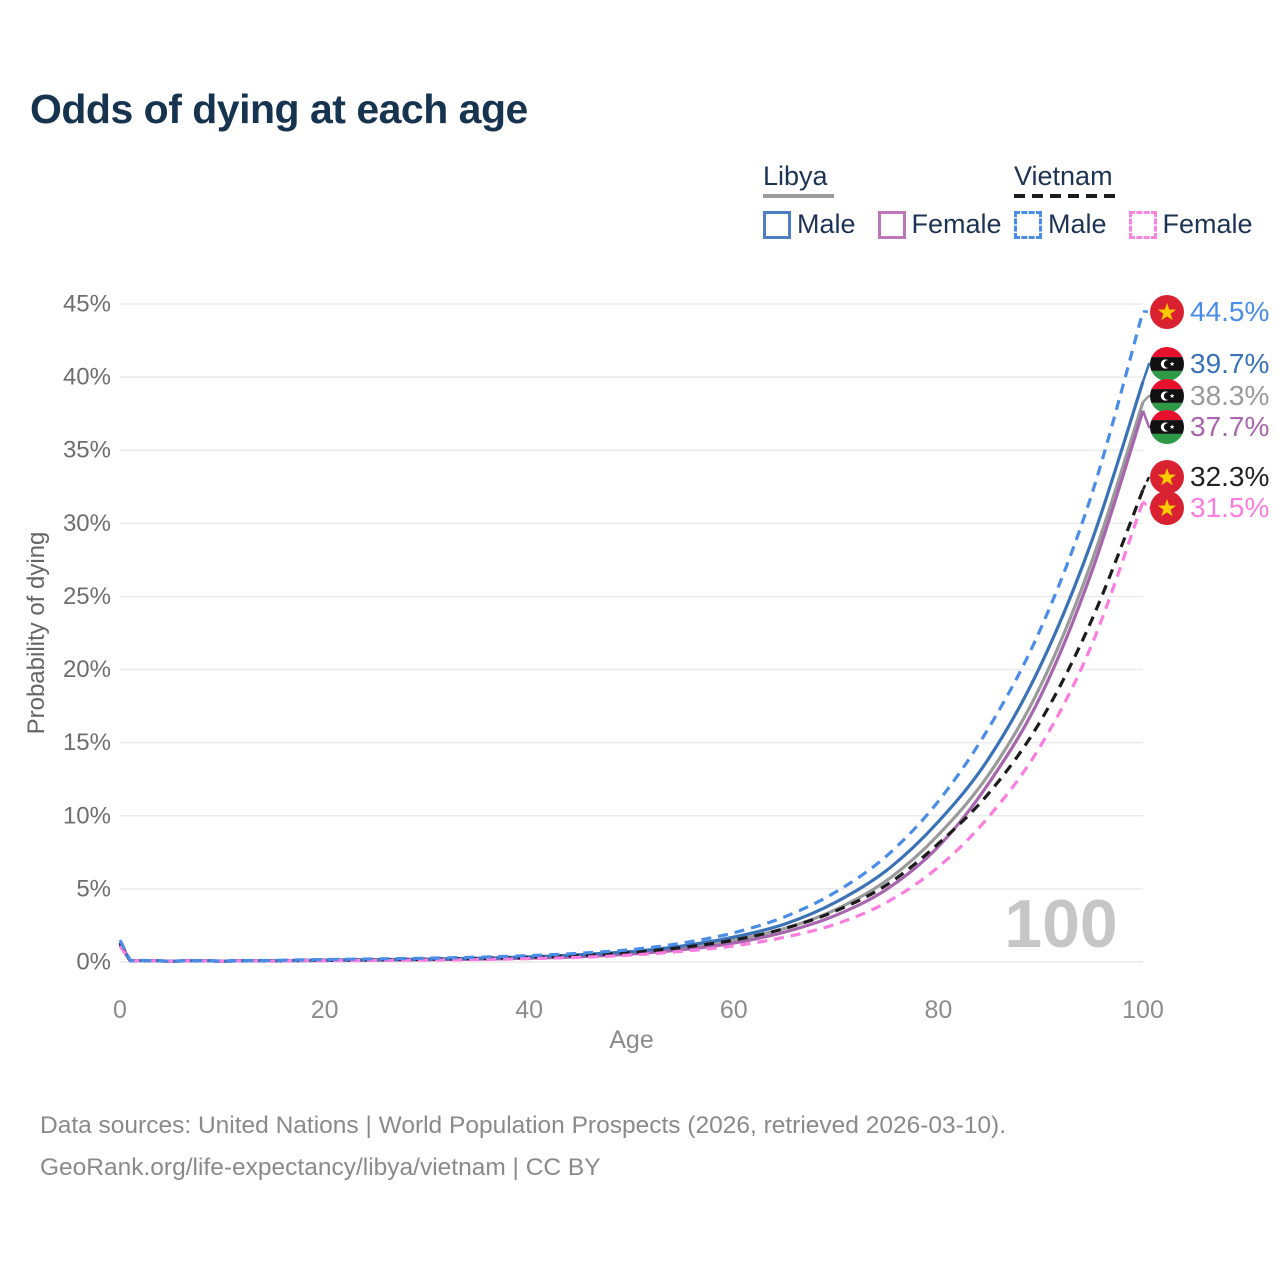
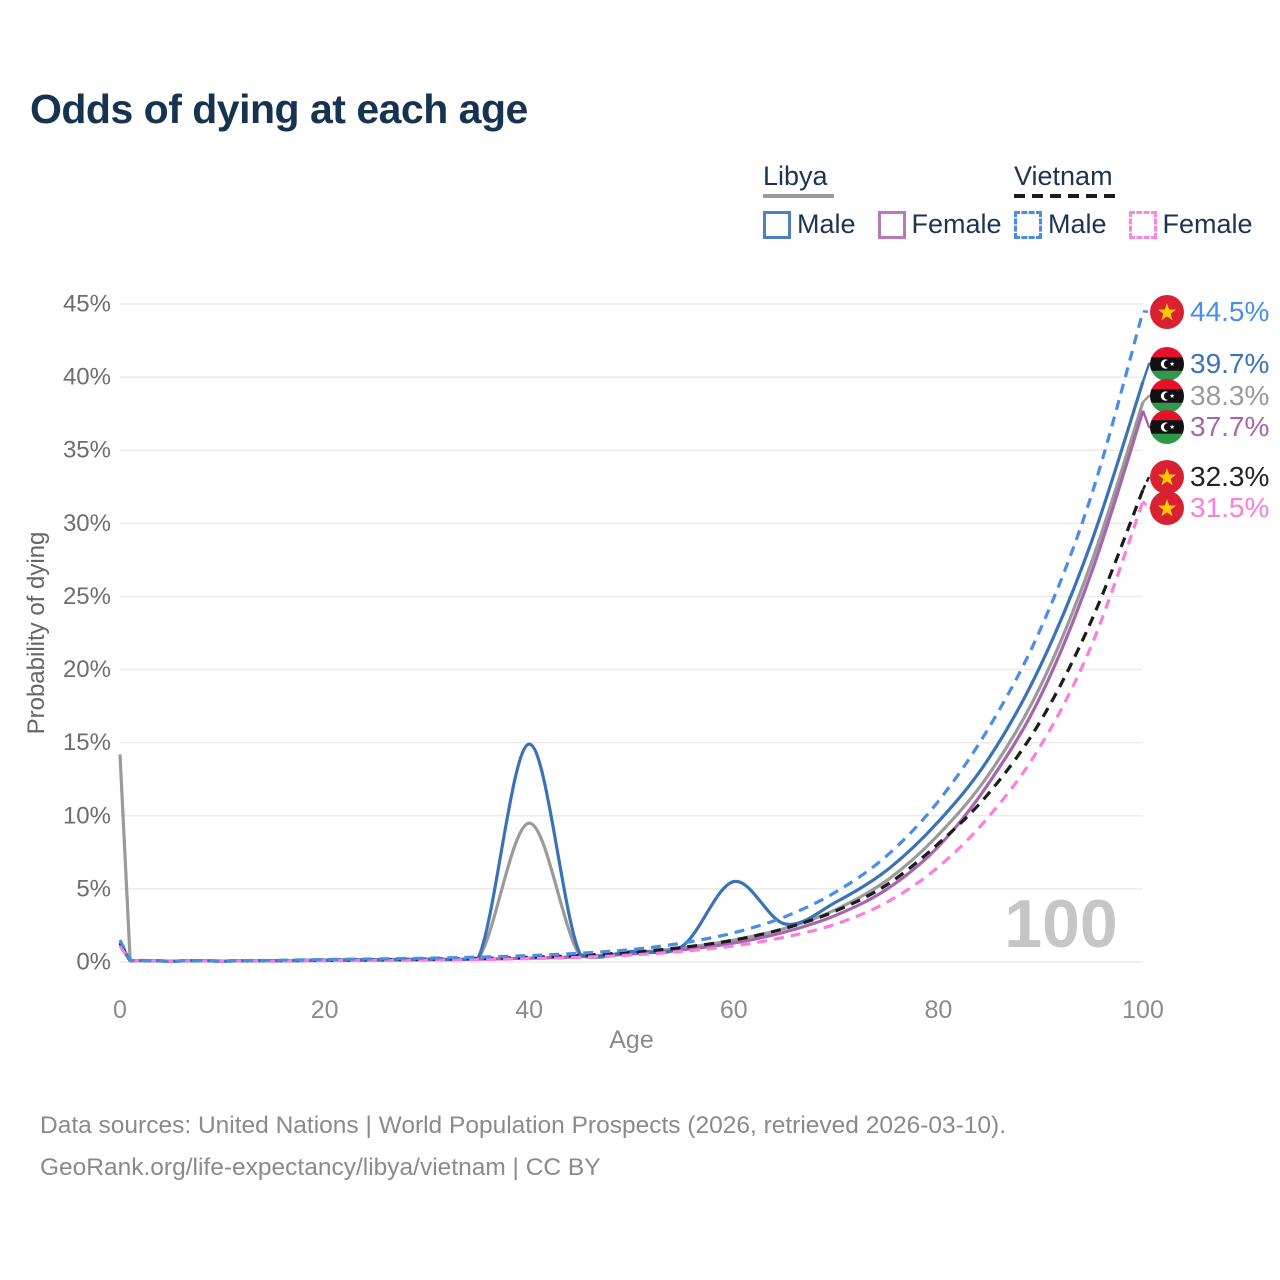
Libya/0: 1.2% -> 14.2%
Libya Male/40: 0.3% -> 14.9%
Libya/40: 0.3% -> 9.5%
Libya Male/60: 1.7% -> 5.5%
